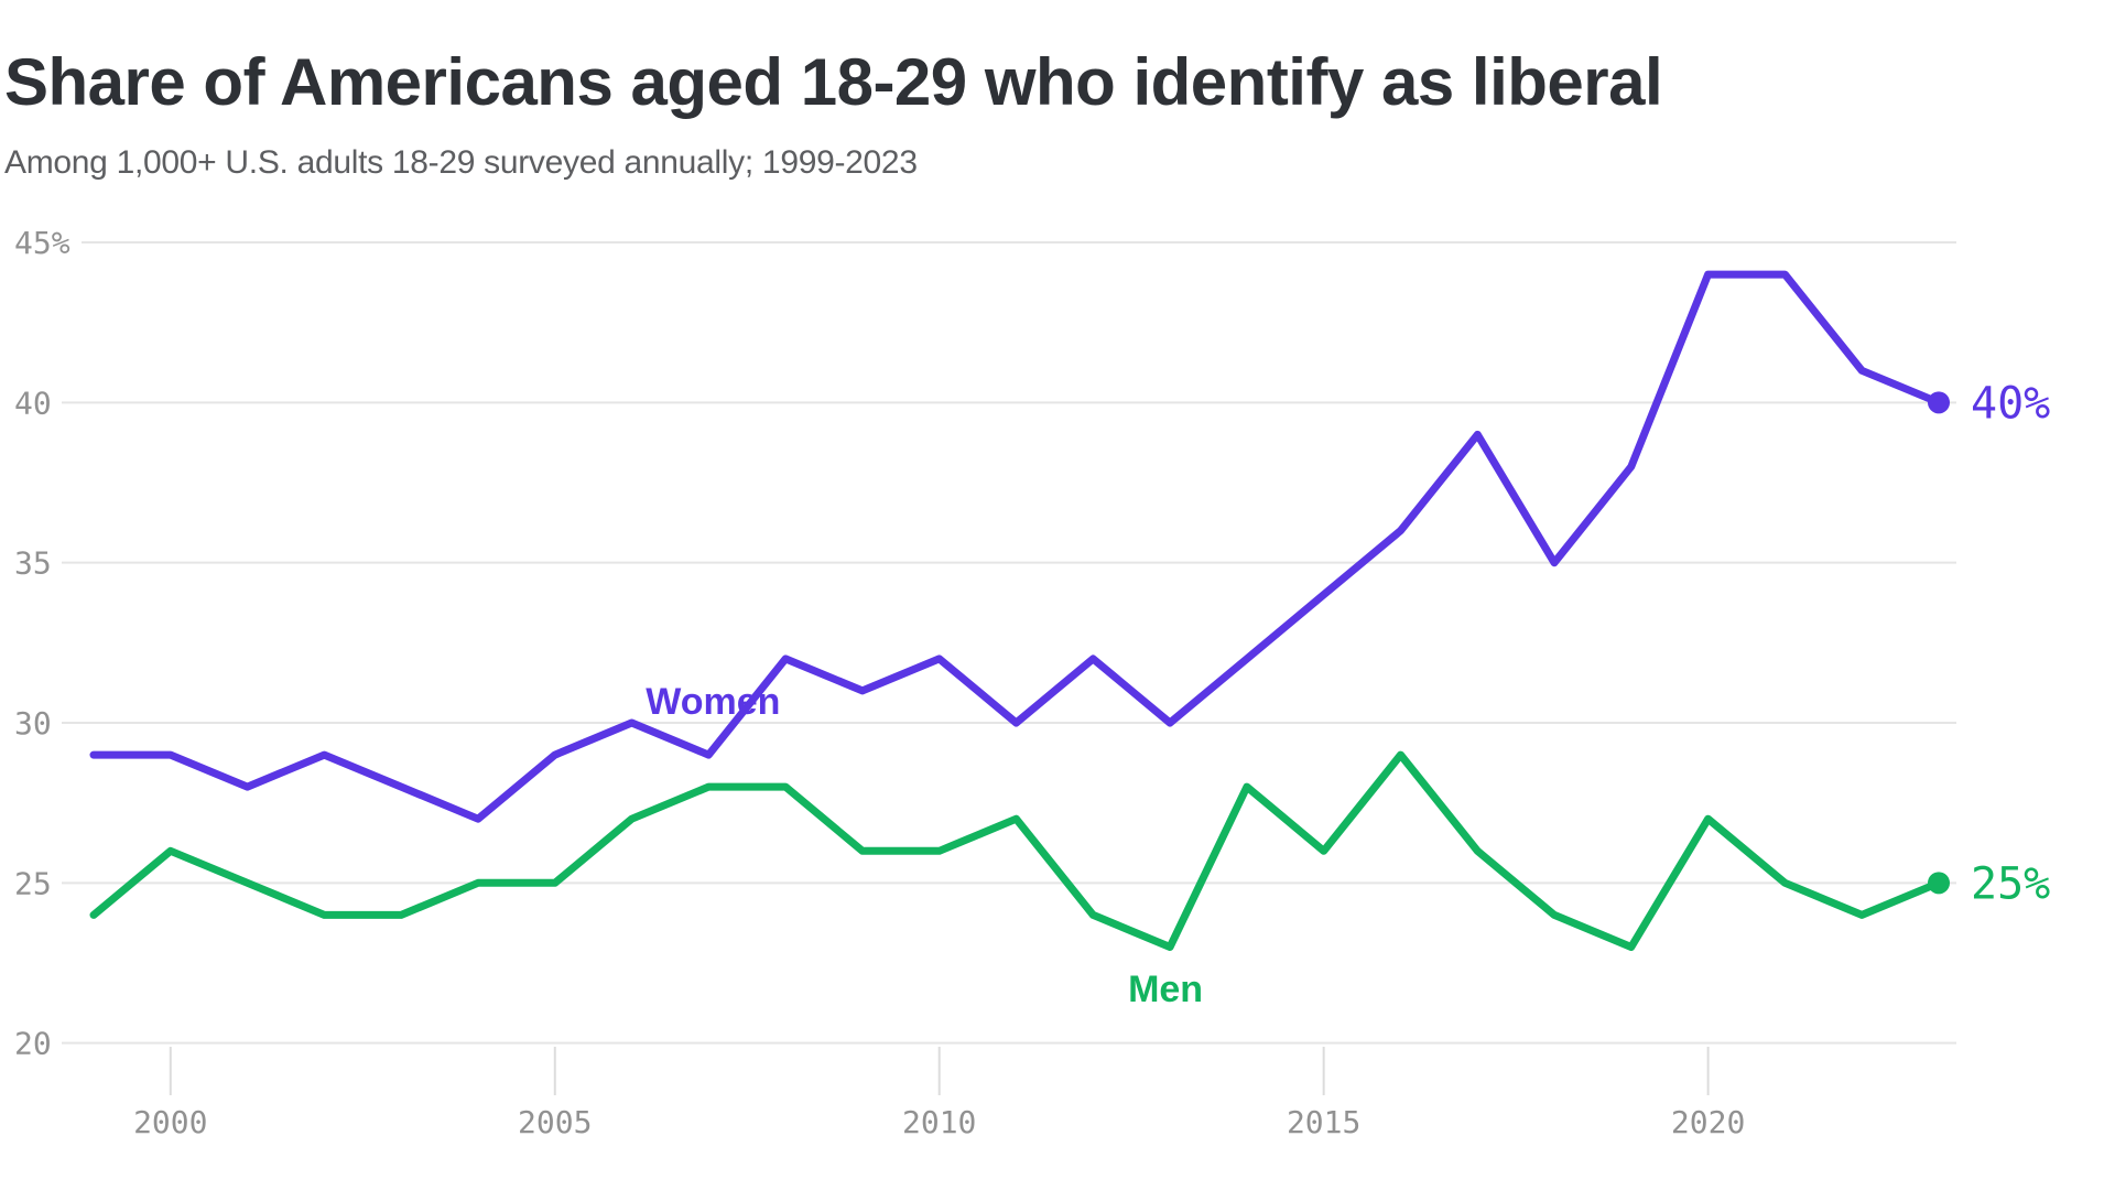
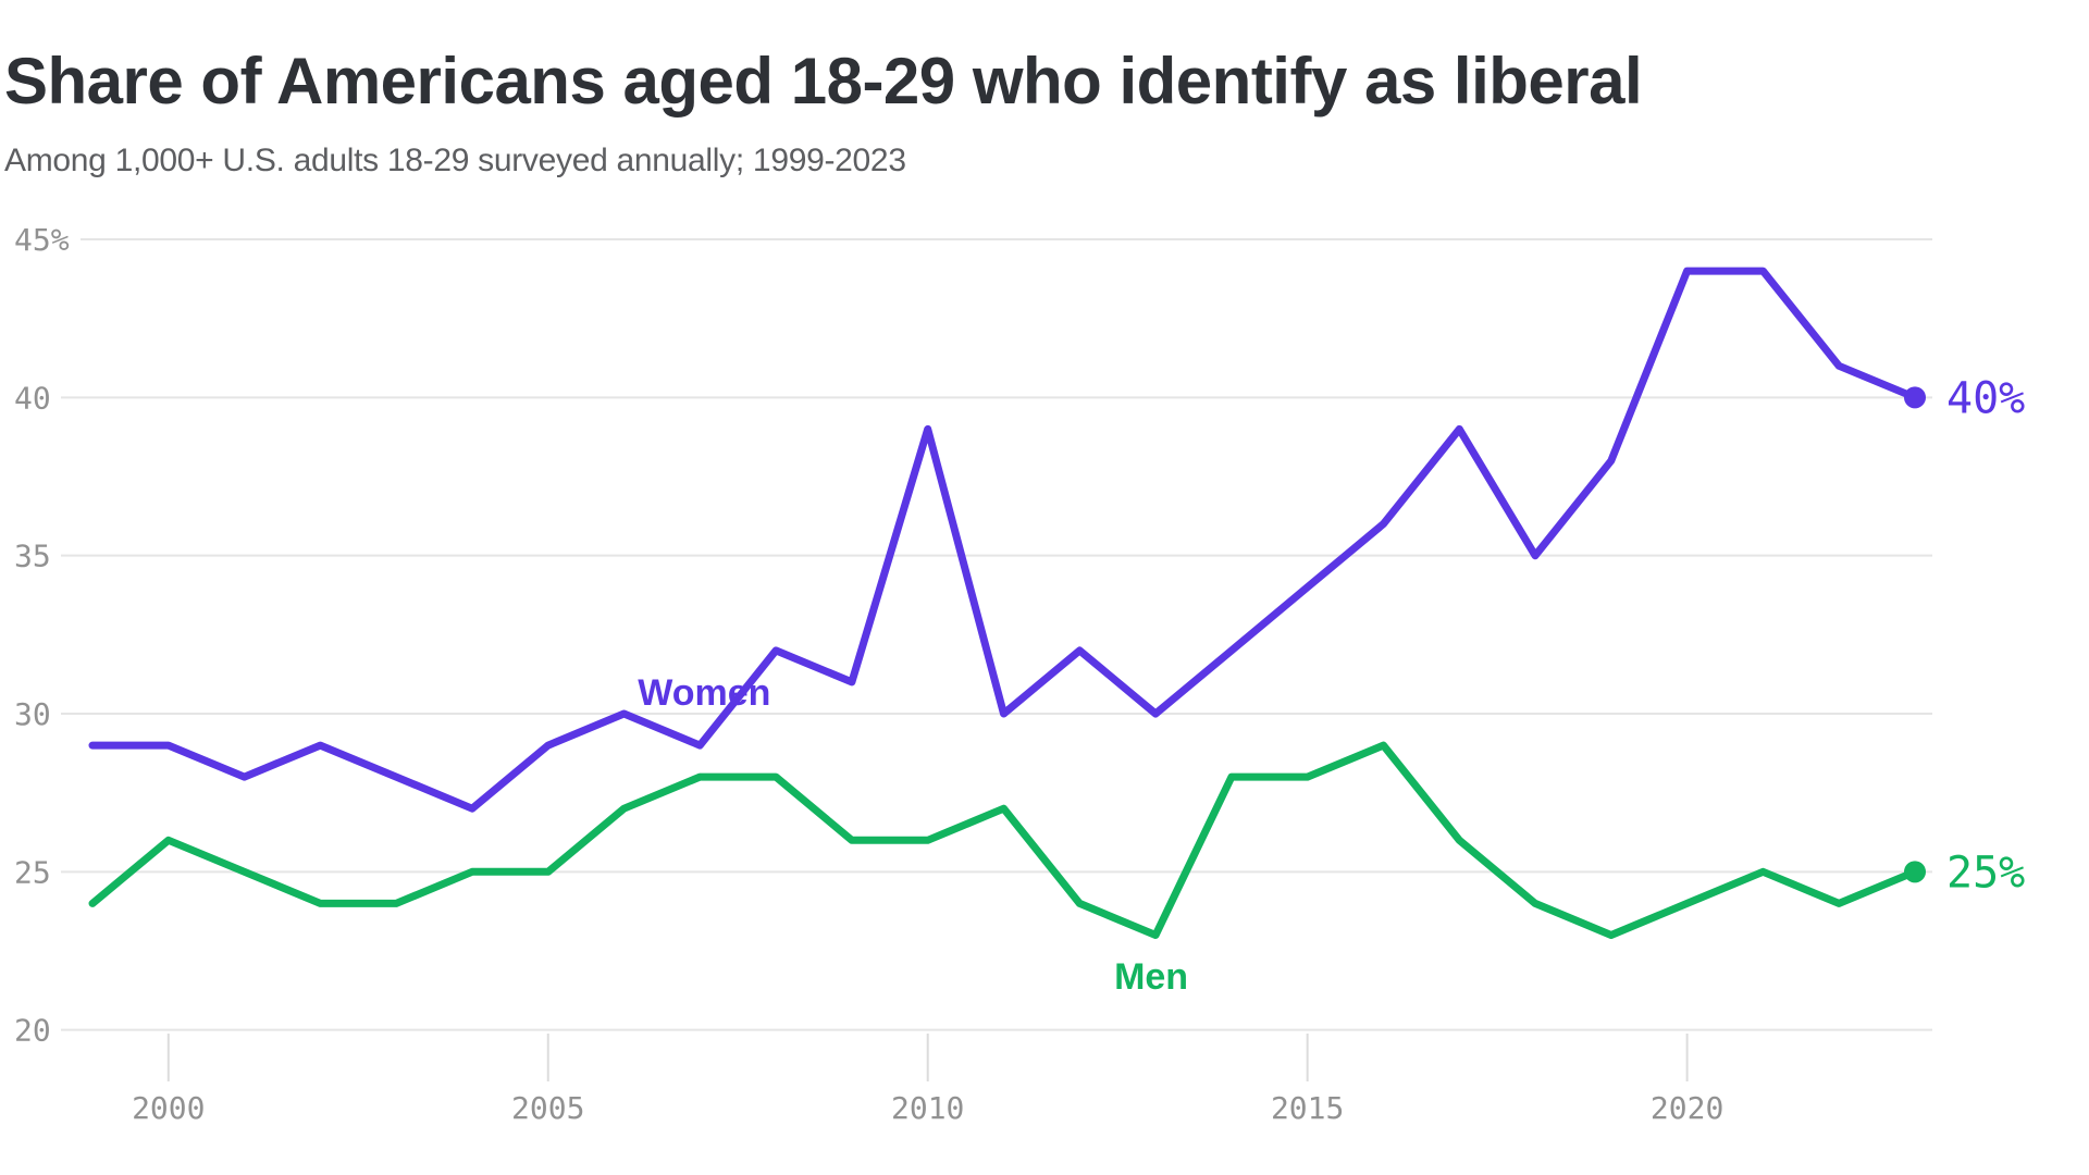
Women/2010: 32% -> 39%
Men/2015: 26% -> 28%
Men/2020: 27% -> 24%
